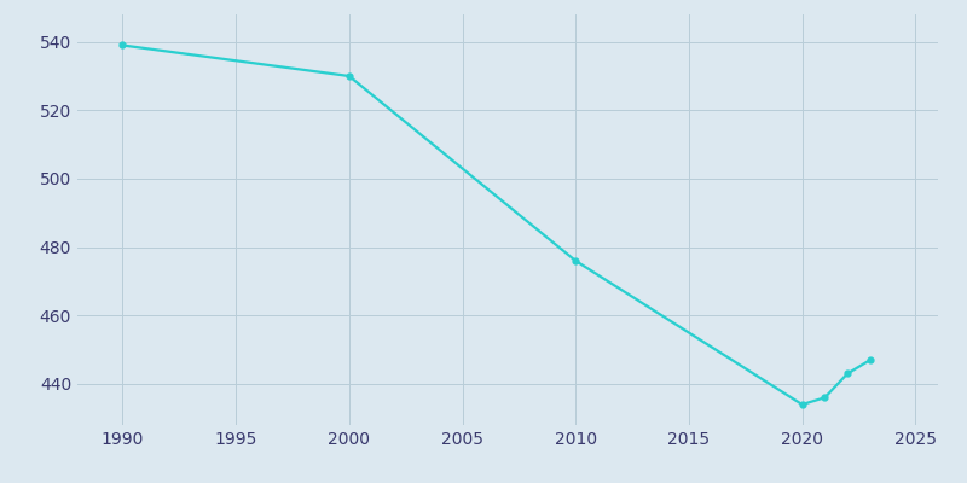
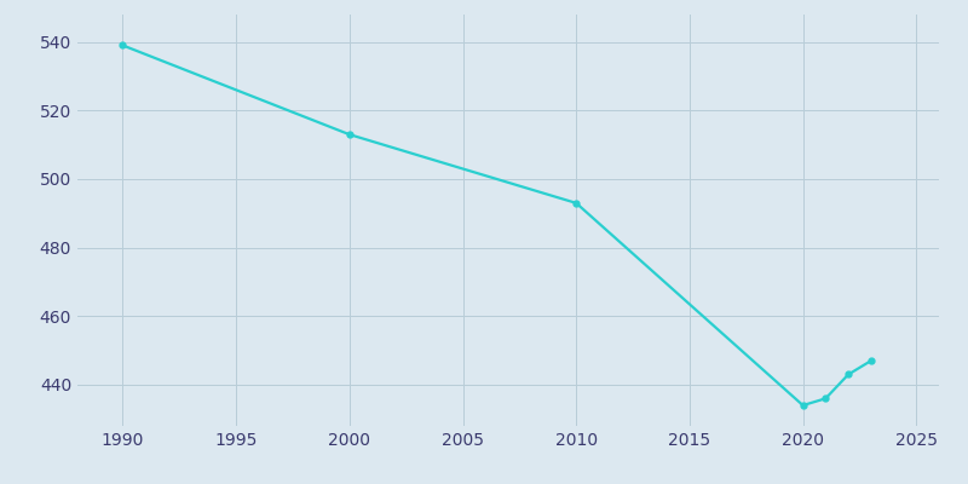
2000: 530 -> 513
2010: 476 -> 493
